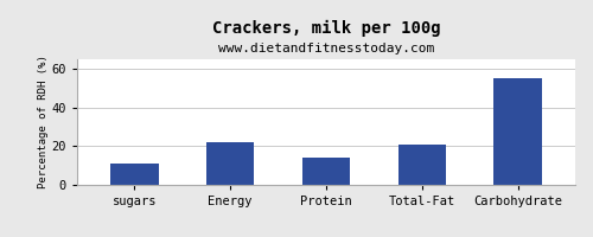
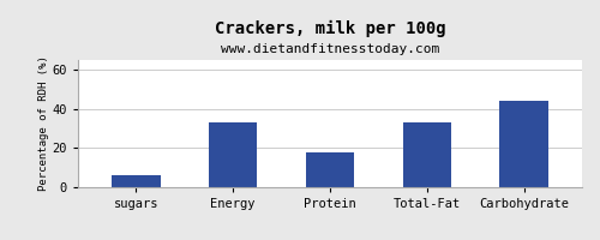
sugars: 11 -> 6
Energy: 22 -> 33
Protein: 14 -> 18
Total-Fat: 21 -> 33
Carbohydrate: 55 -> 44
